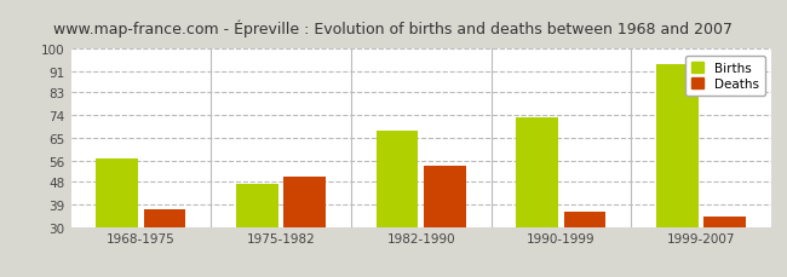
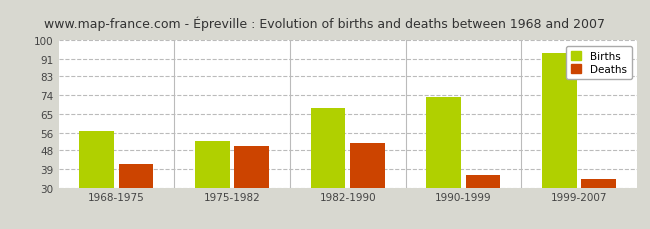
Deaths/1968-1975: 37 -> 41
Births/1975-1982: 47 -> 52
Deaths/1982-1990: 54 -> 51
